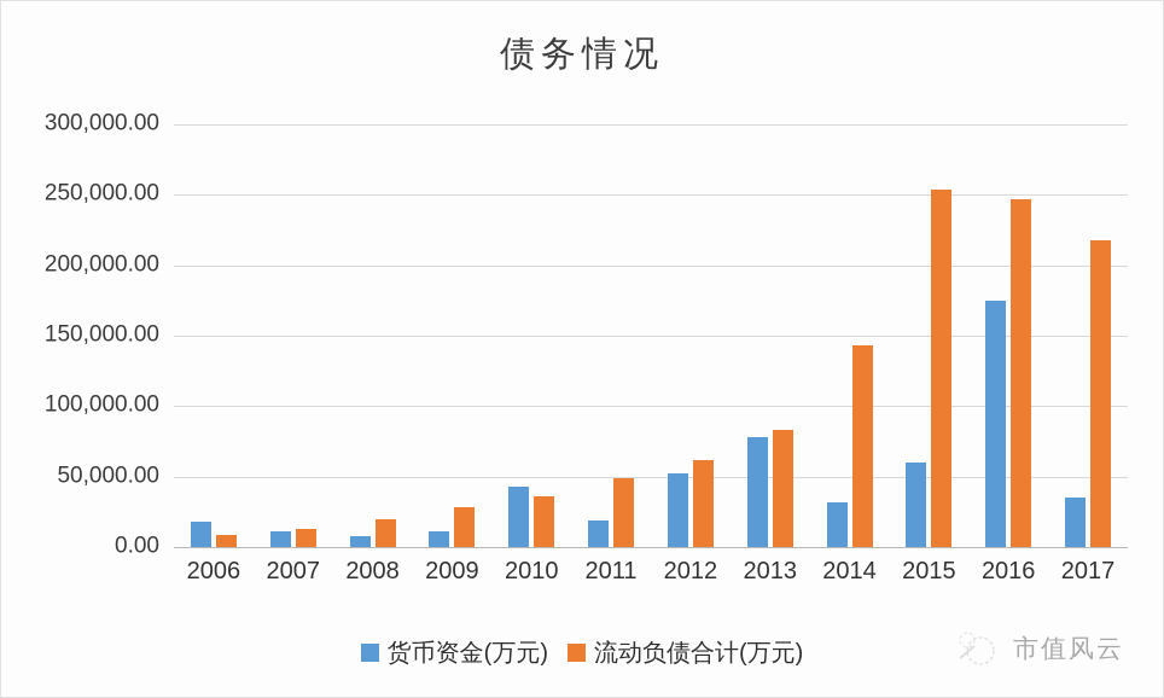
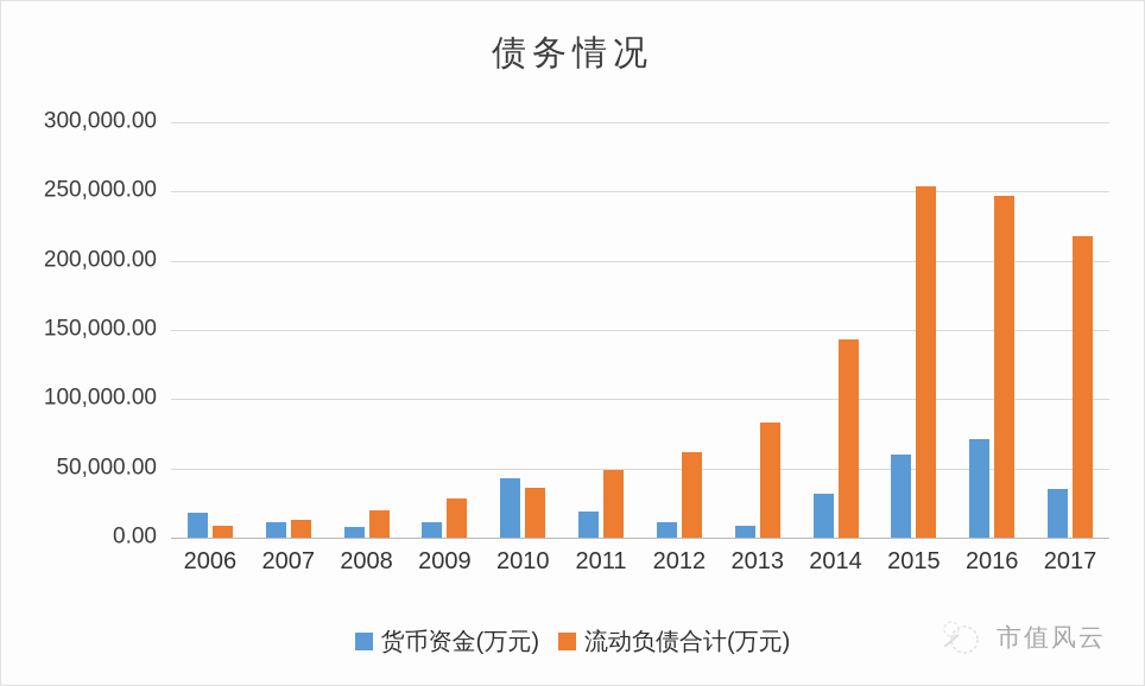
货币资金(万元)/2012: 52000 -> 12000
货币资金(万元)/2013: 78000 -> 8000
货币资金(万元)/2016: 175000 -> 71000
